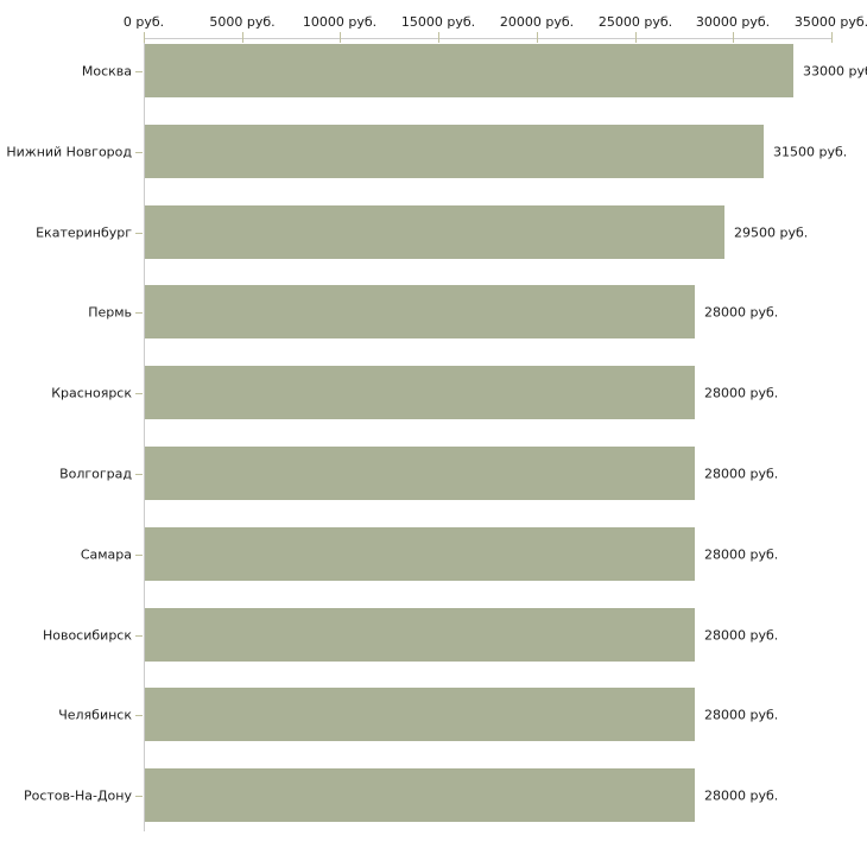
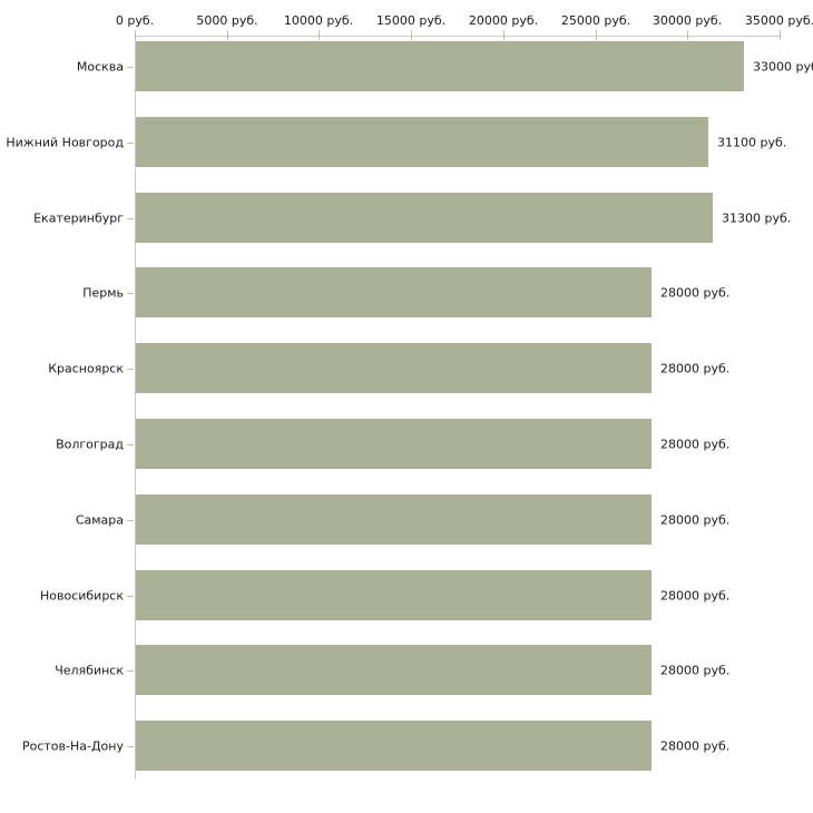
Нижний Новгород: 31500 -> 31100
Екатеринбург: 29500 -> 31300
